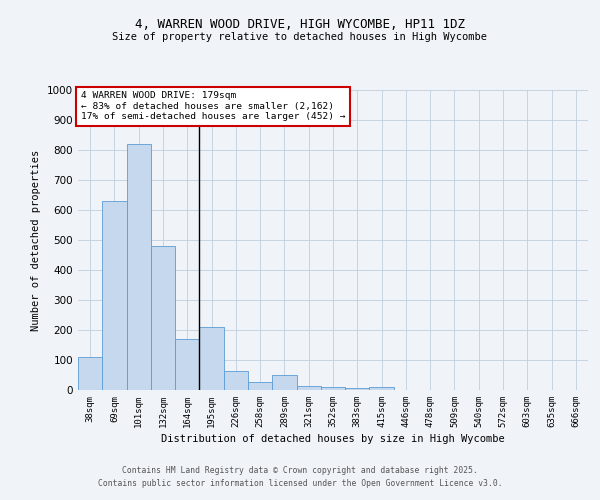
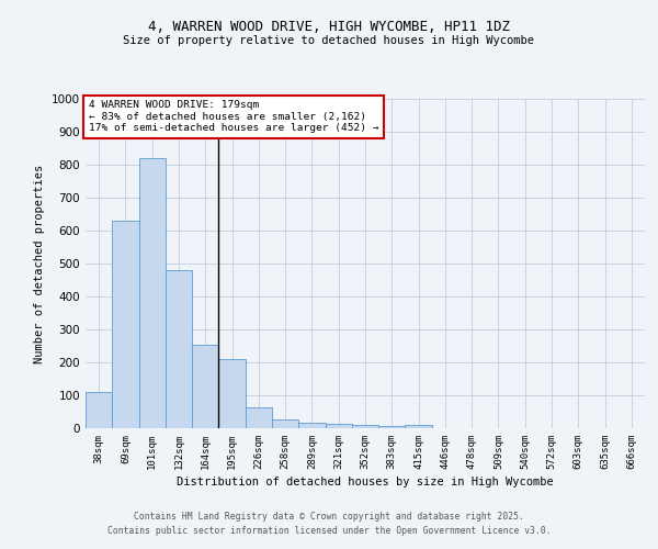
164sqm: 170 -> 255
289sqm: 50 -> 18
